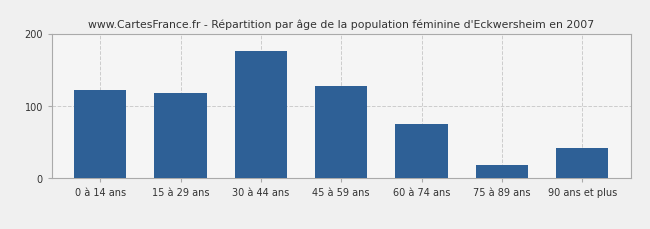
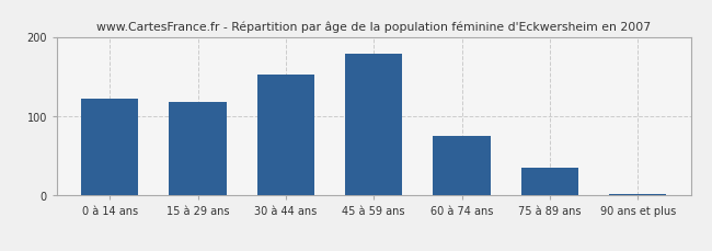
30 à 44 ans: 176 -> 152
45 à 59 ans: 128 -> 178
75 à 89 ans: 18 -> 35
90 ans et plus: 42 -> 2
